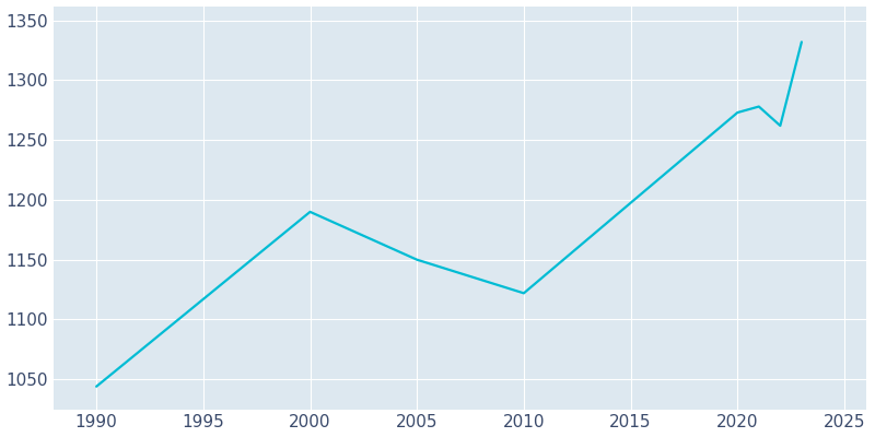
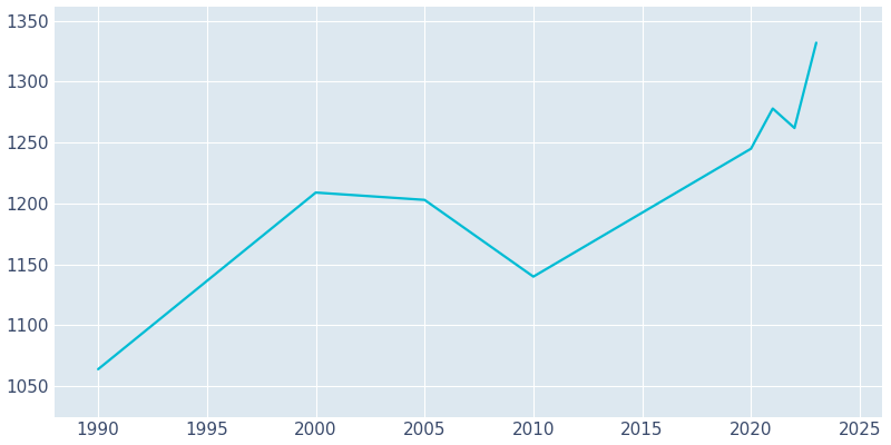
1990: 1044 -> 1064
2000: 1190 -> 1209
2005: 1150 -> 1203
2010: 1122 -> 1140
2020: 1273 -> 1245
